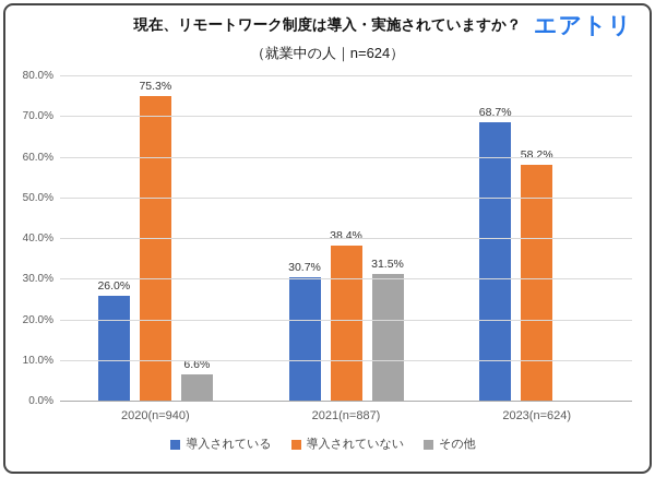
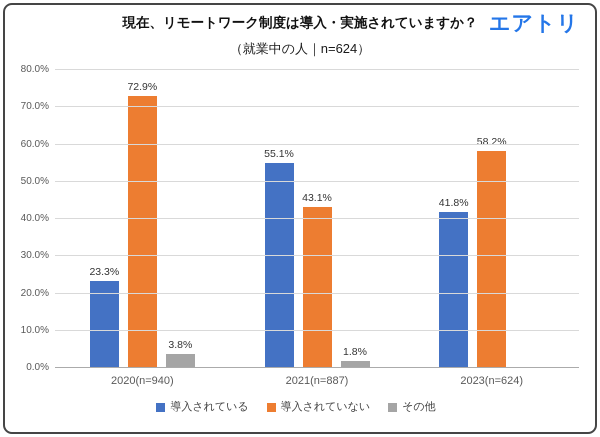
導入されている/2020(n=940): 26.0% -> 23.3%
導入されていない/2020(n=940): 75.3% -> 72.9%
その他/2020(n=940): 6.6% -> 3.8%
導入されている/2021(n=887): 30.7% -> 55.1%
導入されていない/2021(n=887): 38.4% -> 43.1%
その他/2021(n=887): 31.5% -> 1.8%
導入されている/2023(n=624): 68.7% -> 41.8%
